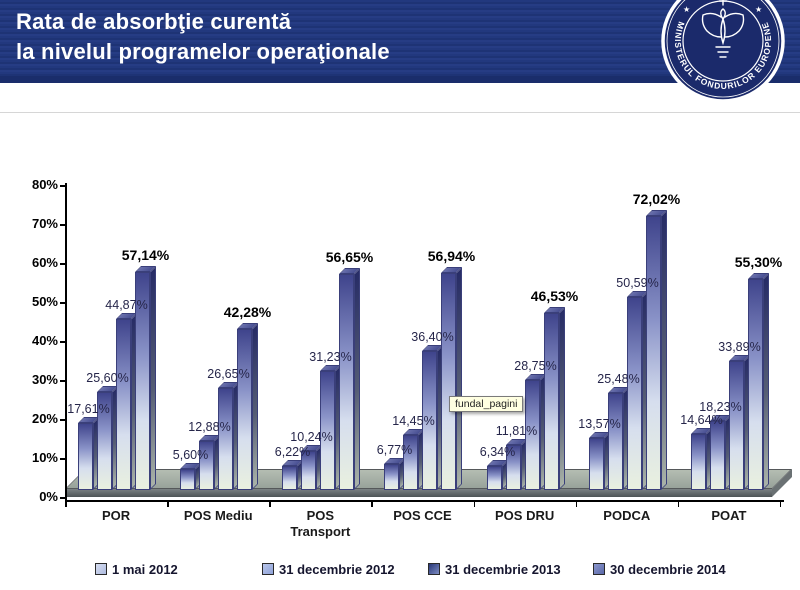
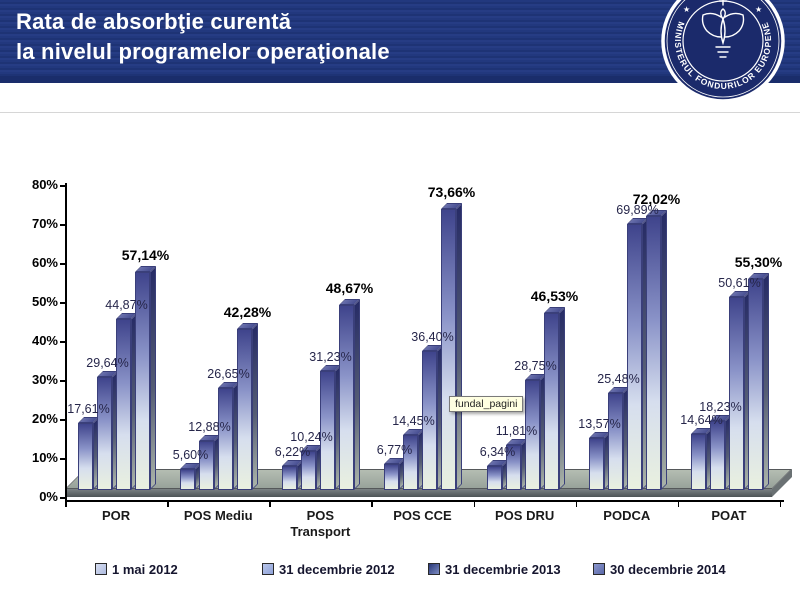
31 decembrie 2012/POR: 25,60% -> 29,64%
30 decembrie 2014/POS Transport: 56,65% -> 48,67%
30 decembrie 2014/POS CCE: 56,94% -> 73,66%
31 decembrie 2013/PODCA: 50,59% -> 69,89%
31 decembrie 2013/POAT: 33,89% -> 50,61%
